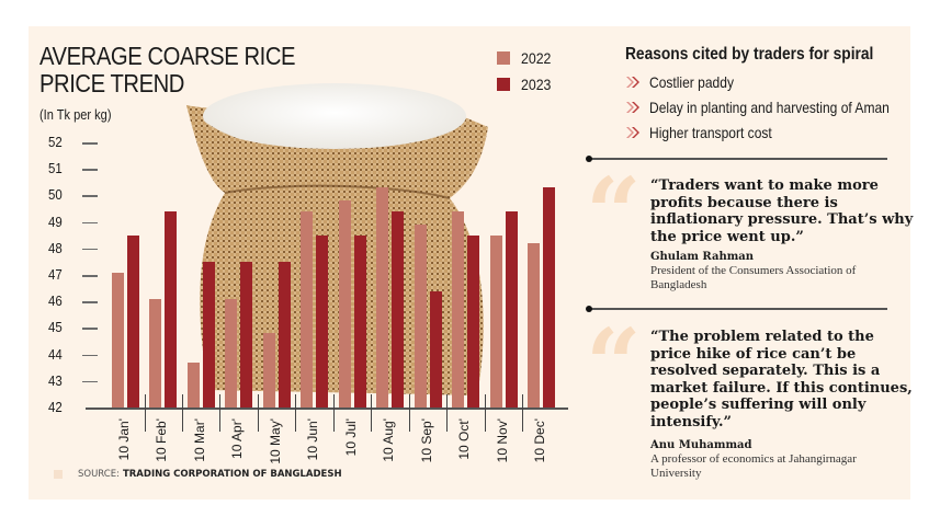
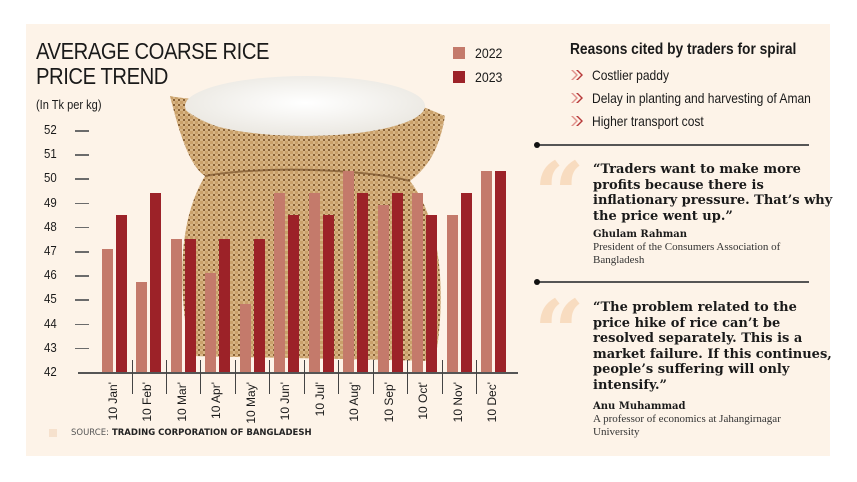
2022/10 Feb': 46.1 -> 45.7
2022/10 Mar': 43.7 -> 47.5
2022/10 Jul': 49.8 -> 49.4
2023/10 Sep': 46.4 -> 49.4
2022/10 Dec': 48.2 -> 50.3
